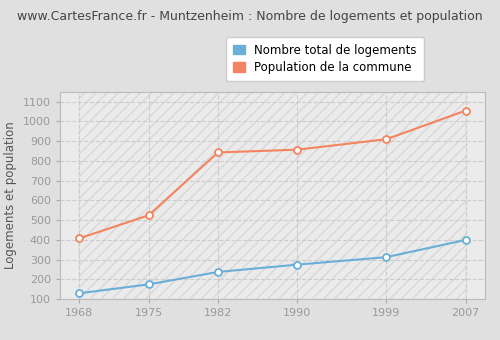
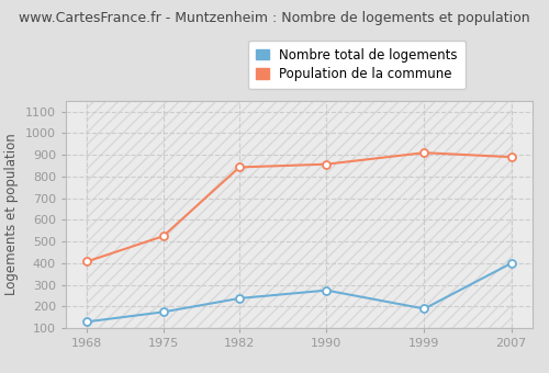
Nombre total de logements/1999: 310 -> 190
Population de la commune/2007: 1060 -> 890
